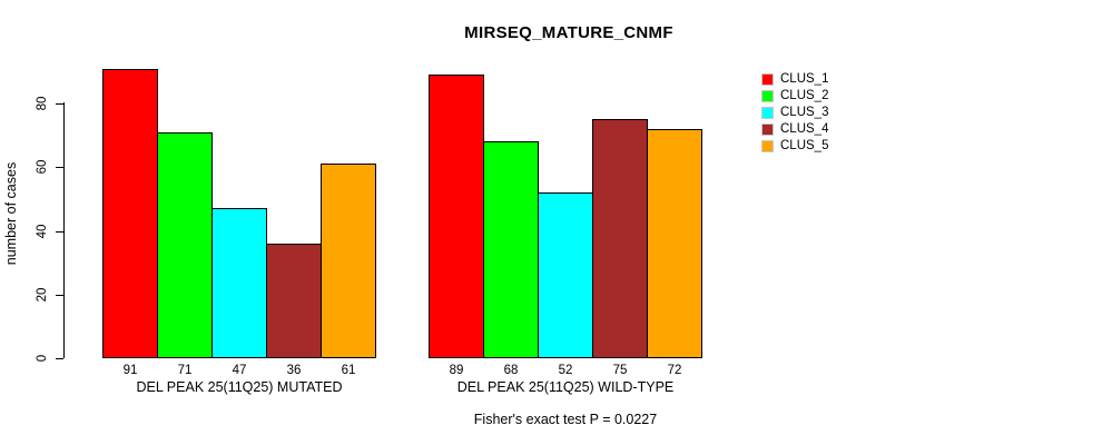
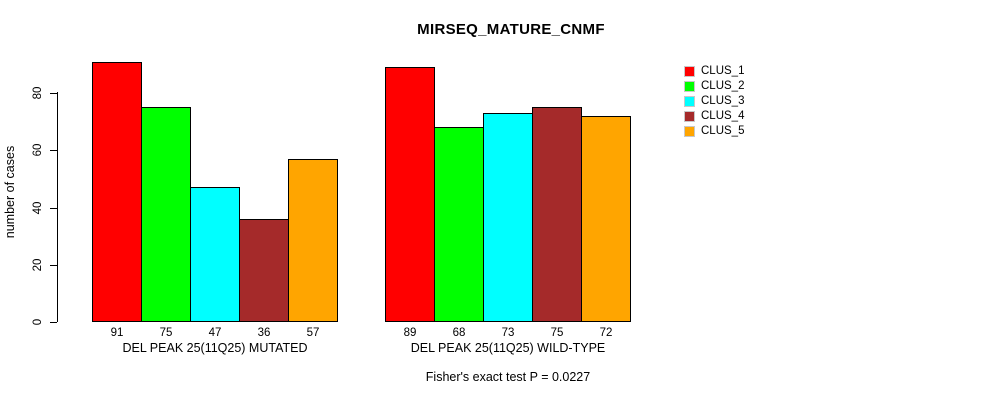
CLUS_2/DEL PEAK 25(11Q25) MUTATED: 71 -> 75
CLUS_5/DEL PEAK 25(11Q25) MUTATED: 61 -> 57
CLUS_3/DEL PEAK 25(11Q25) WILD-TYPE: 52 -> 73
